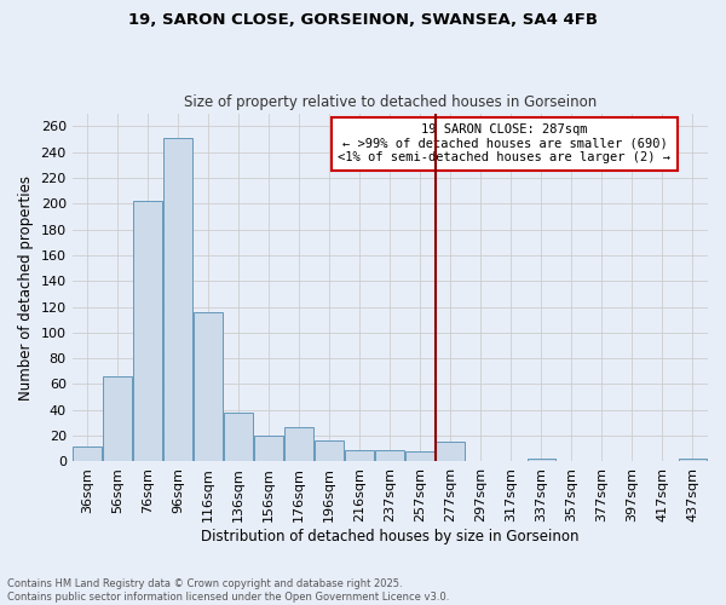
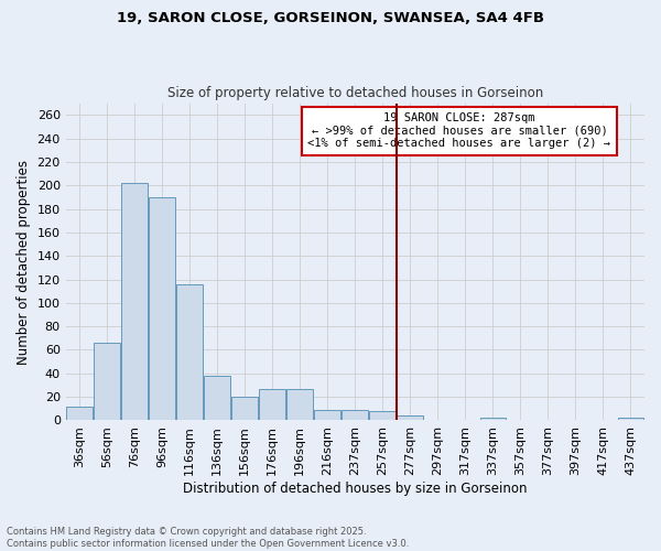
96sqm: 251 -> 190
196sqm: 16 -> 27
277sqm: 15 -> 4
